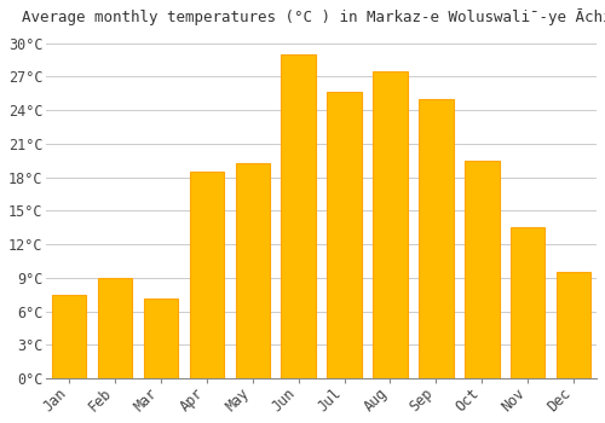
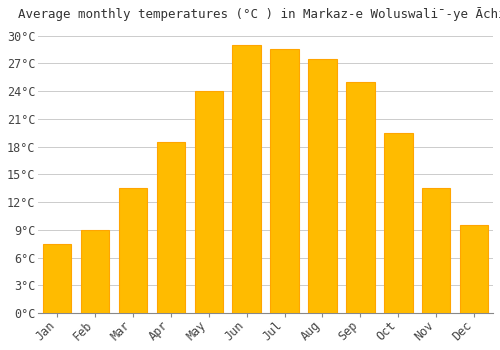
Mar: 7.2°C -> 13.5°C
May: 19.2°C -> 24.0°C
Jul: 25.6°C -> 28.5°C
